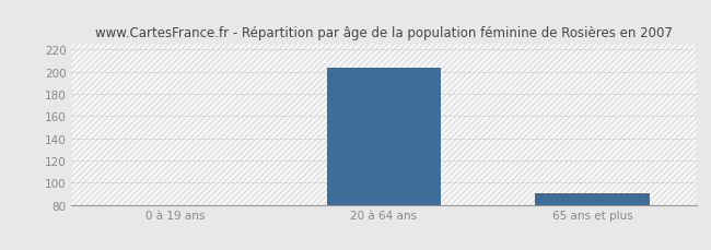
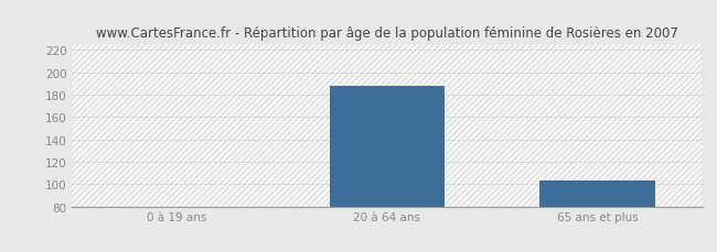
20 à 64 ans: 204 -> 188
65 ans et plus: 90 -> 103
